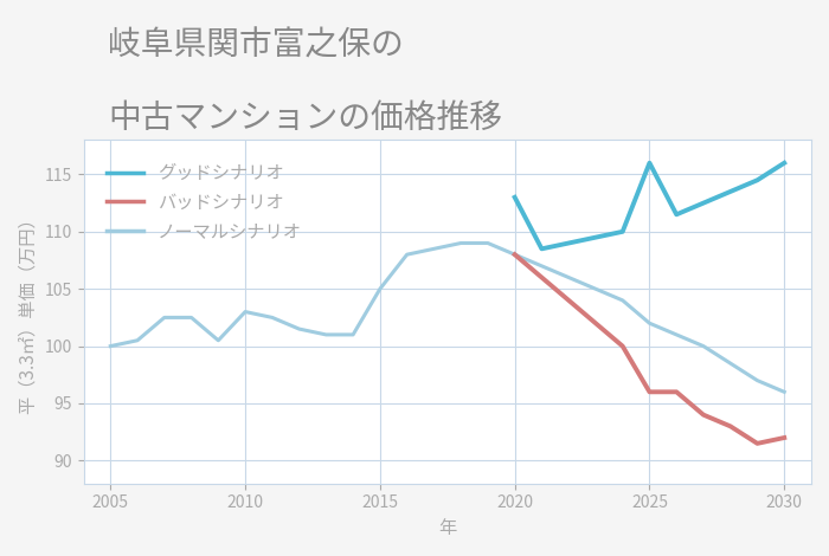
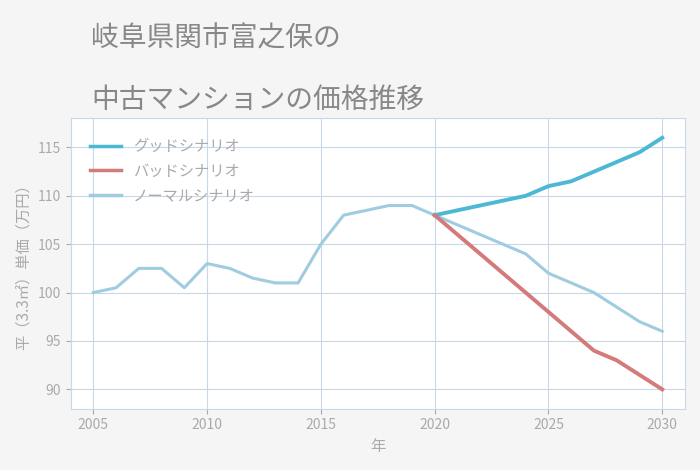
グッドシナリオ/2020: 113.0 -> 108.0
グッドシナリオ/2025: 116.0 -> 111.0
バッドシナリオ/2025: 96.0 -> 98.0
バッドシナリオ/2030: 92.0 -> 90.0
